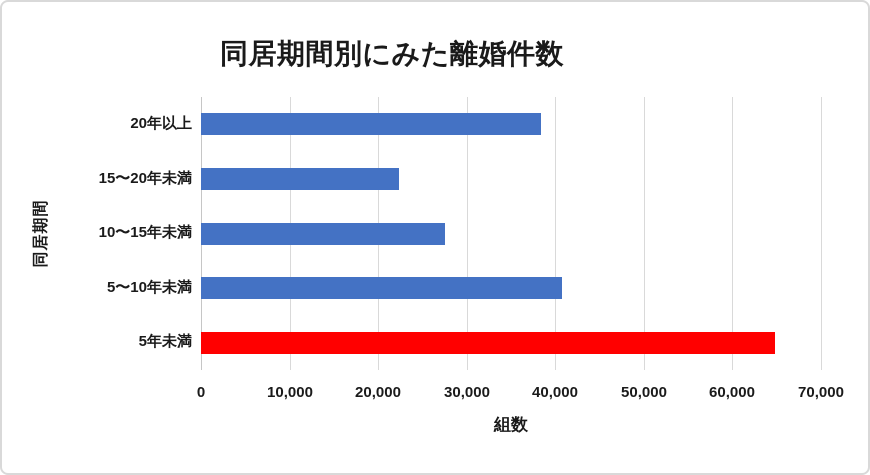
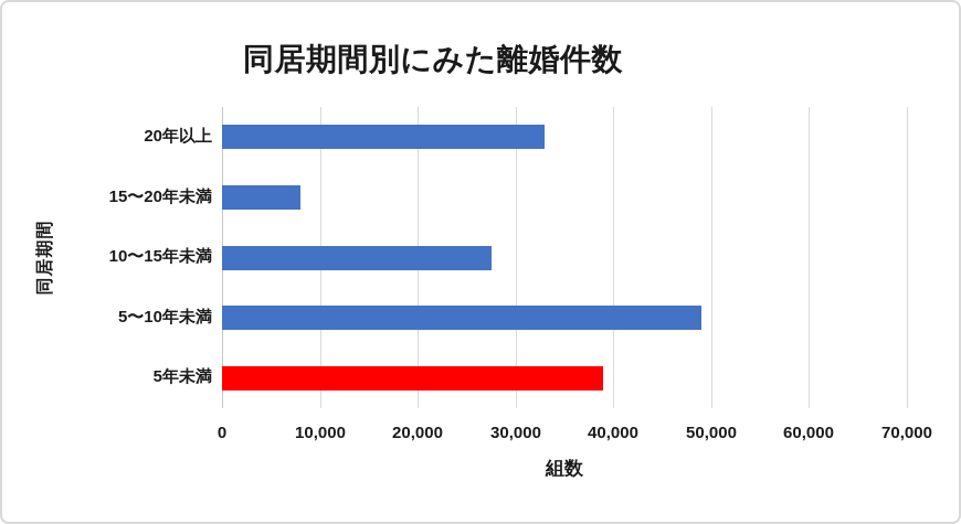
20年以上: 38000 -> 33000
15〜20年未満: 22000 -> 8000
5〜10年未満: 41000 -> 49000
5年未満: 65000 -> 39000
